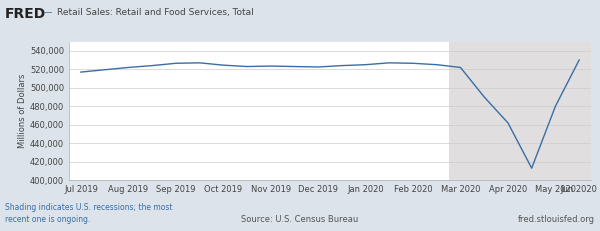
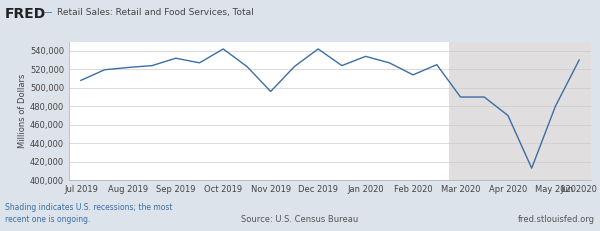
Jul 2019: 517,000 -> 508,000
Sep 2019: 526,000 -> 532,000
Oct 2019: 524,000 -> 542,000
Nov 2019: 524,000 -> 496,000
Dec 2019: 522,000 -> 542,000
Jan 2020: 525,000 -> 534,000
Feb 2020: 526,000 -> 514,000
Mar 2020: 522,000 -> 490,000
Apr 2020: 462,000 -> 470,000
